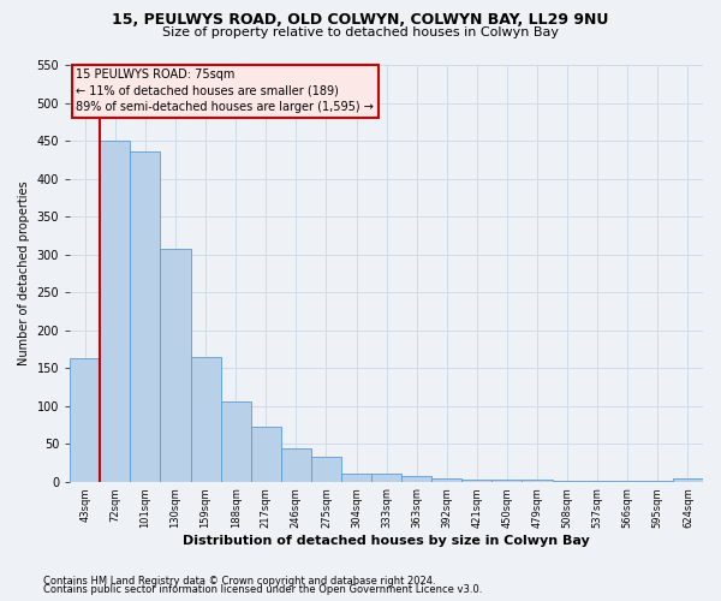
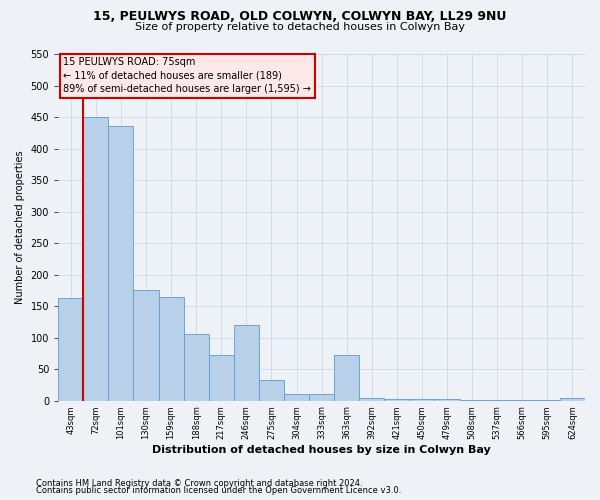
130sqm: 307 -> 176
246sqm: 44 -> 120
363sqm: 8 -> 72
